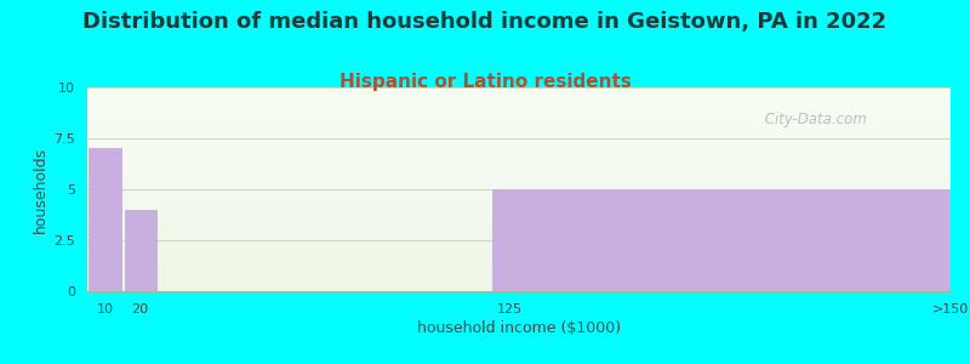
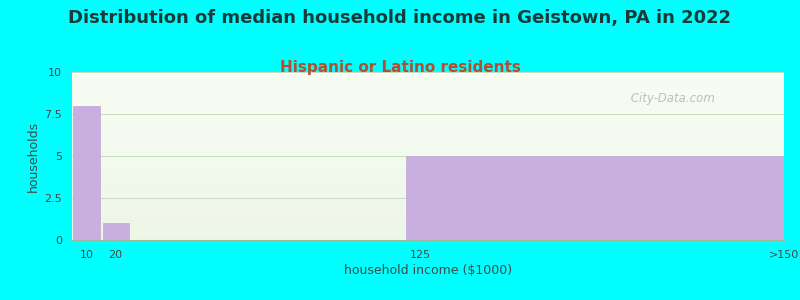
10: 7 -> 8
20: 4 -> 1
